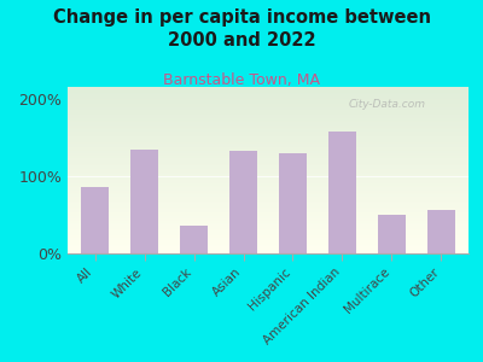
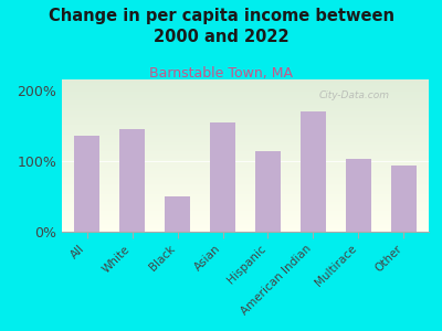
All: 86% -> 135%
White: 134% -> 145%
Black: 36% -> 50%
Asian: 132% -> 155%
Hispanic: 130% -> 113%
American Indian: 158% -> 170%
Multirace: 50% -> 103%
Other: 56% -> 93%
